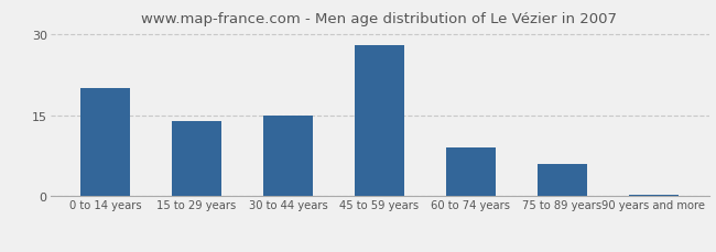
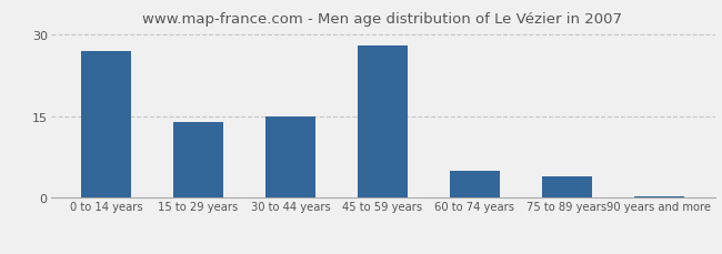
0 to 14 years: 20.0 -> 27.0
60 to 74 years: 9.0 -> 5.0
75 to 89 years: 6.0 -> 4.0
